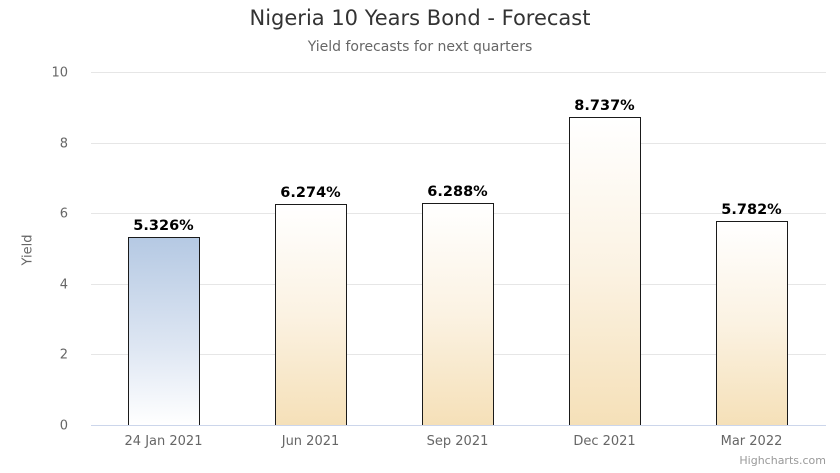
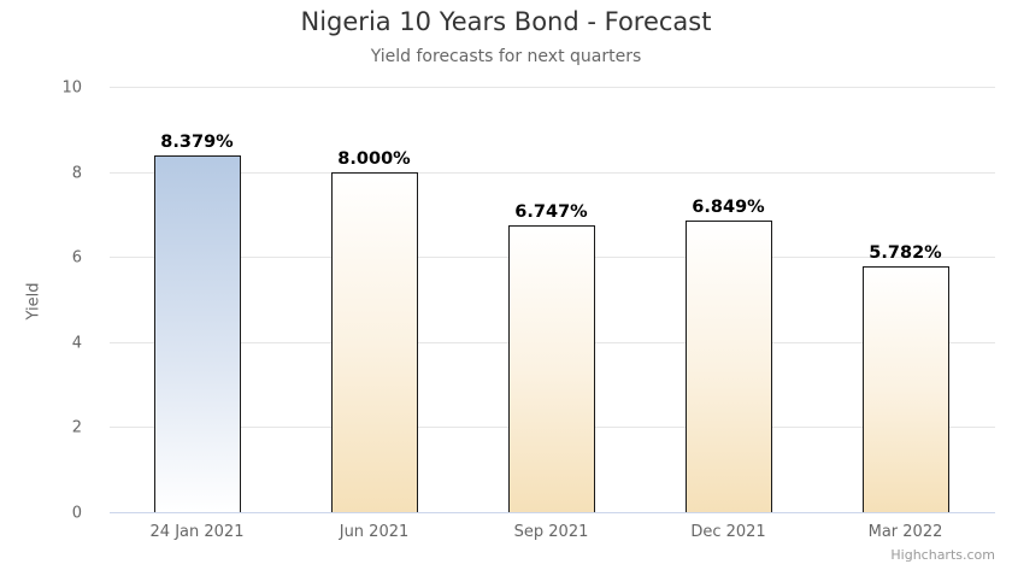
24 Jan 2021: 5.326% -> 8.379%
Jun 2021: 6.274% -> 8.000%
Sep 2021: 6.288% -> 6.747%
Dec 2021: 8.737% -> 6.849%
